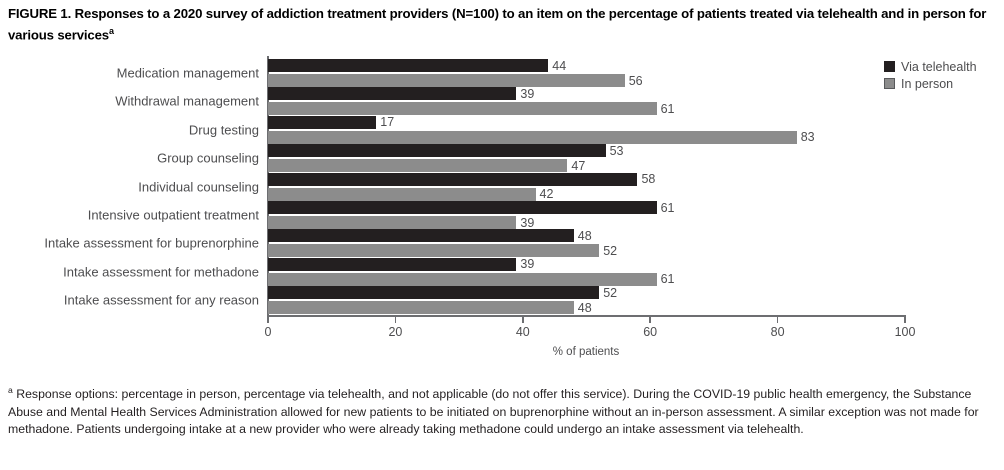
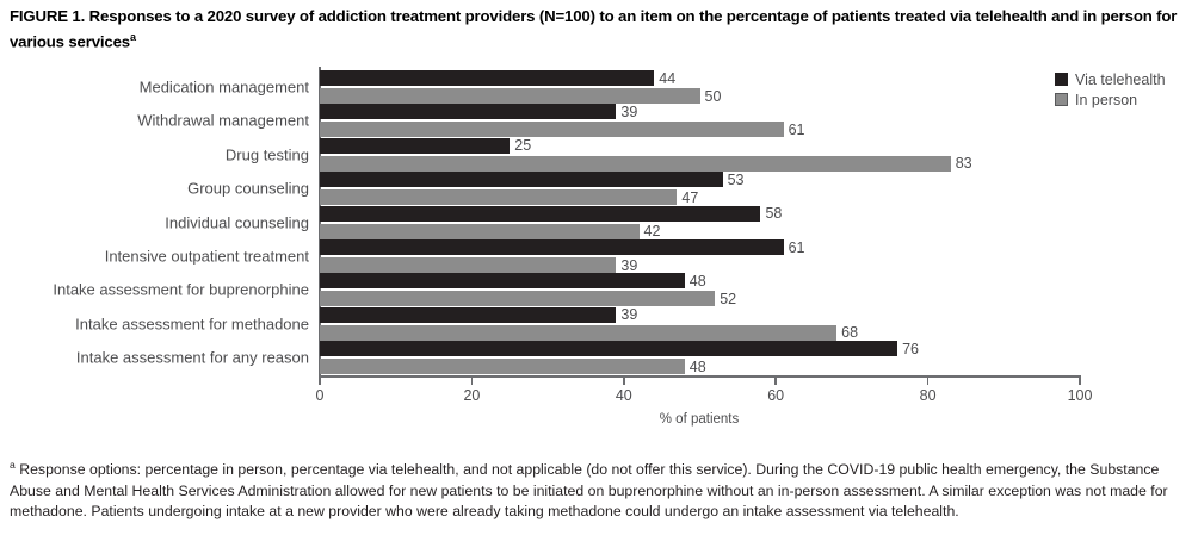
In person/Medication management: 56 -> 50
Via telehealth/Drug testing: 17 -> 25
In person/Intake assessment for methadone: 61 -> 68
Via telehealth/Intake assessment for any reason: 52 -> 76
